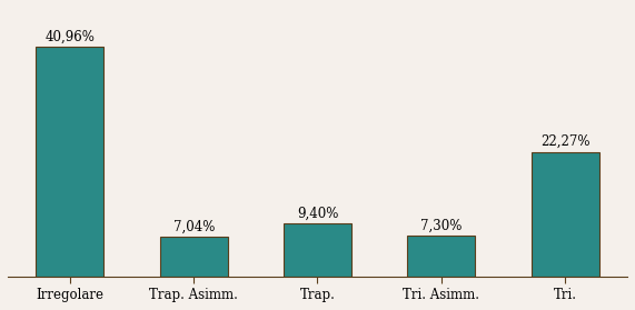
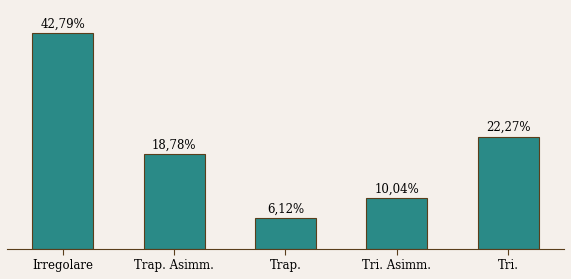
Irregolare: 40,96% -> 42,79%
Trap. Asimm.: 7,04% -> 18,78%
Trap.: 9,40% -> 6,12%
Tri. Asimm.: 7,30% -> 10,04%
